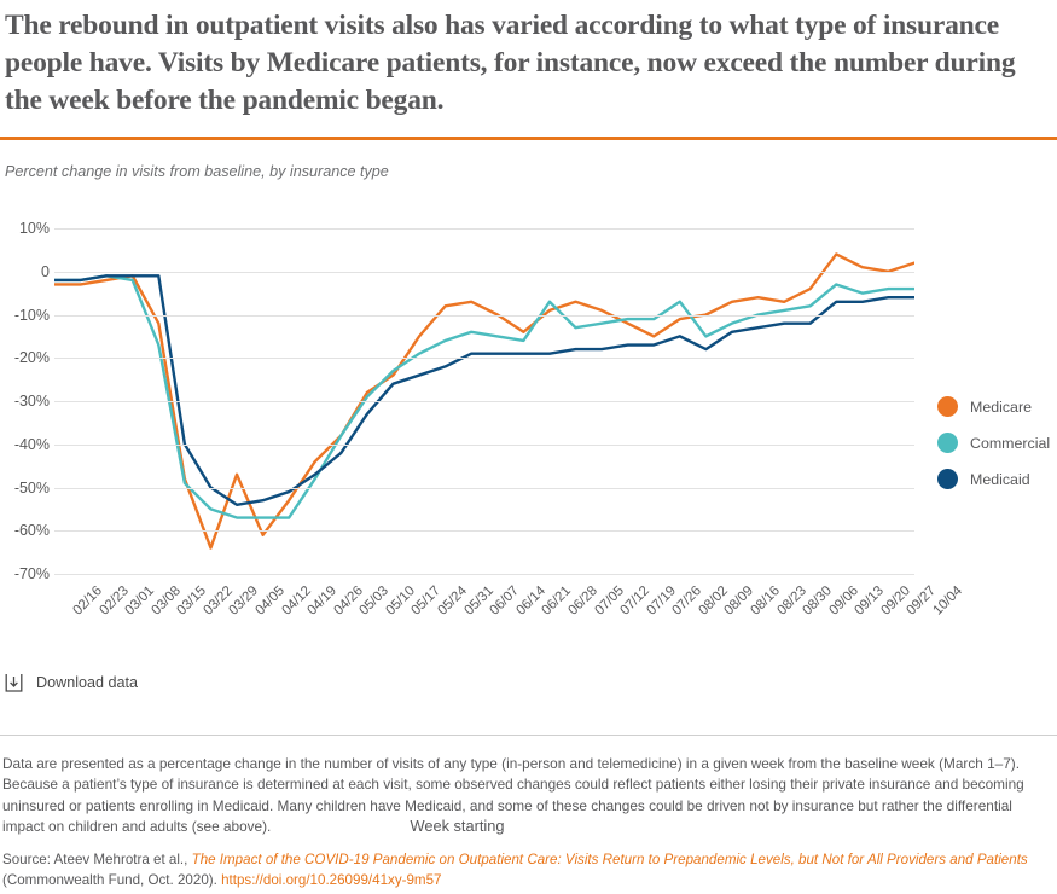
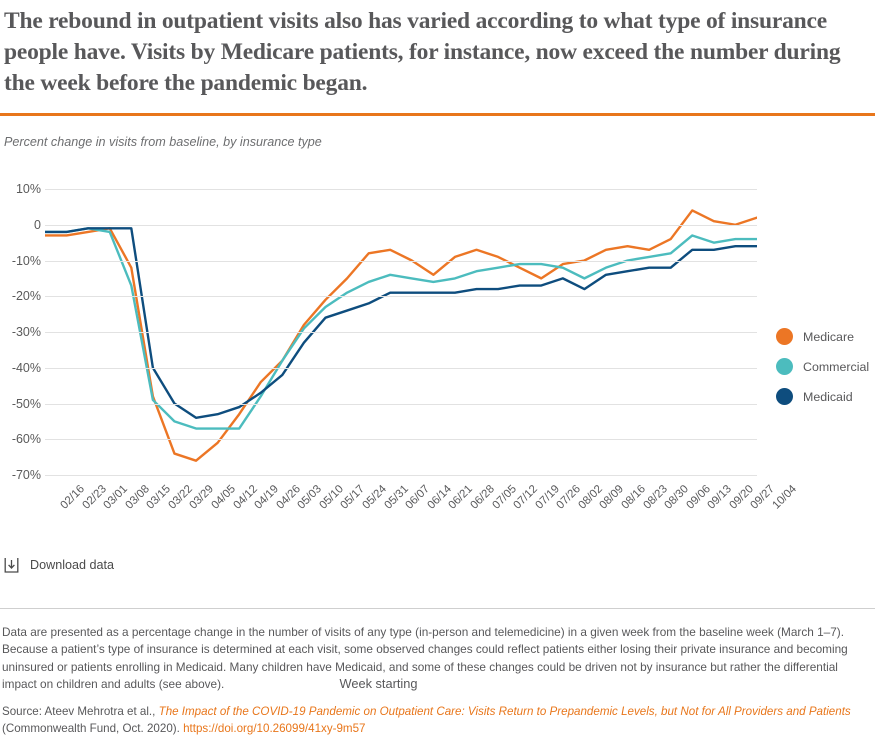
Medicare/04/05: -47% -> -66%
Medicare/05/17: -24% -> -21%
Commercial/06/28: -7% -> -15%
Commercial/08/02: -7% -> -12%
